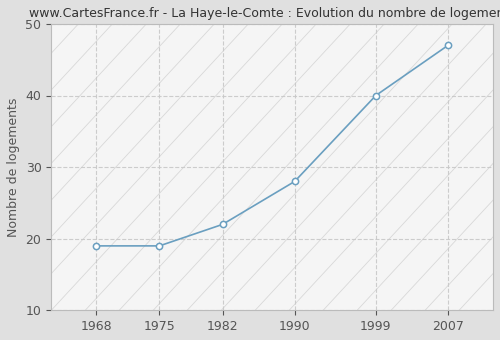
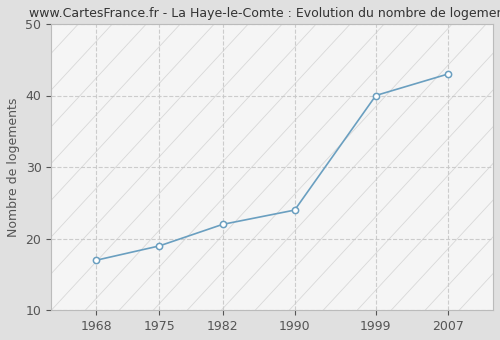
1968: 19 -> 17
1990: 28 -> 24
2007: 47 -> 43
